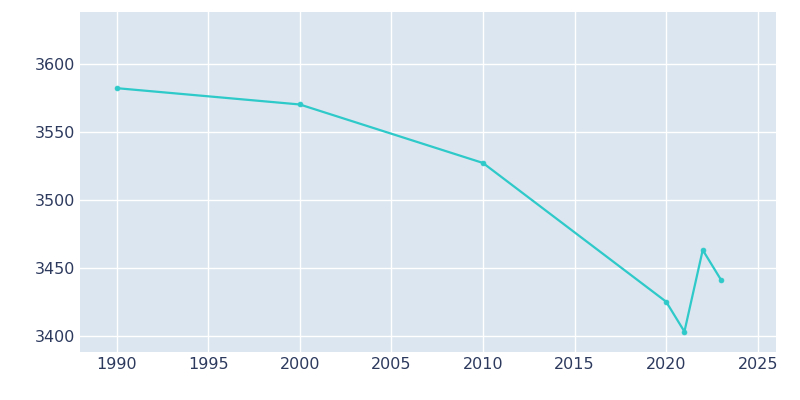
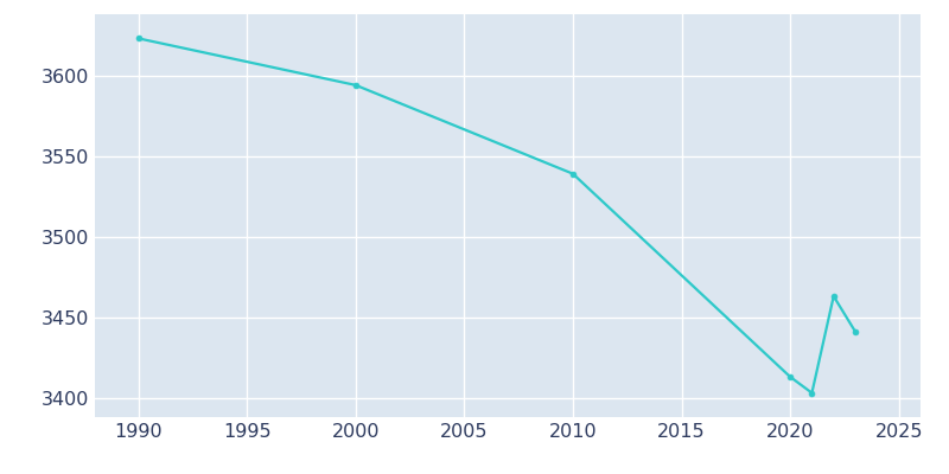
1990: 3582 -> 3623
2000: 3570 -> 3594
2010: 3527 -> 3539
2020: 3425 -> 3413
